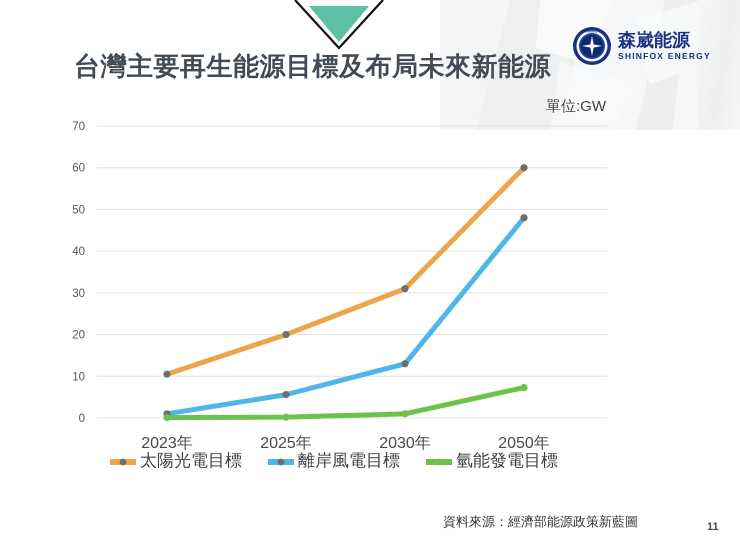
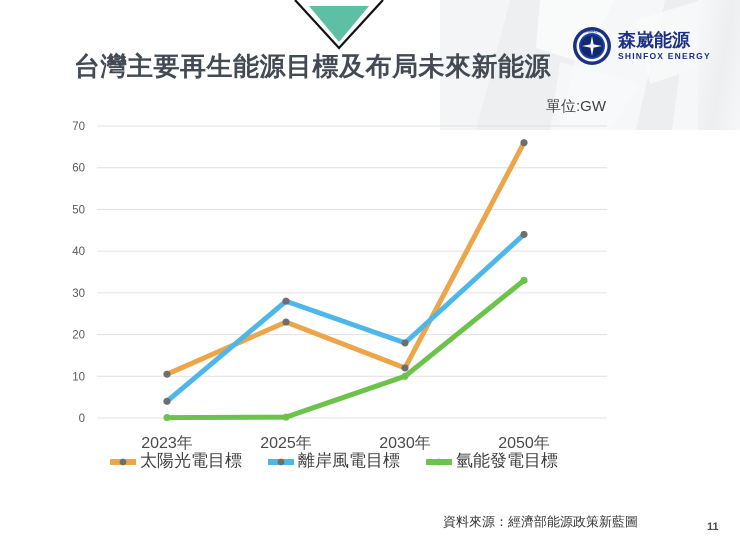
離岸風電目標/2023年: 1 -> 4
太陽光電目標/2025年: 20 -> 23
離岸風電目標/2025年: 6 -> 28
太陽光電目標/2030年: 31 -> 12
離岸風電目標/2030年: 13 -> 18
氫能發電目標/2030年: 1 -> 10
太陽光電目標/2050年: 60 -> 66
離岸風電目標/2050年: 48 -> 44
氫能發電目標/2050年: 7 -> 33
